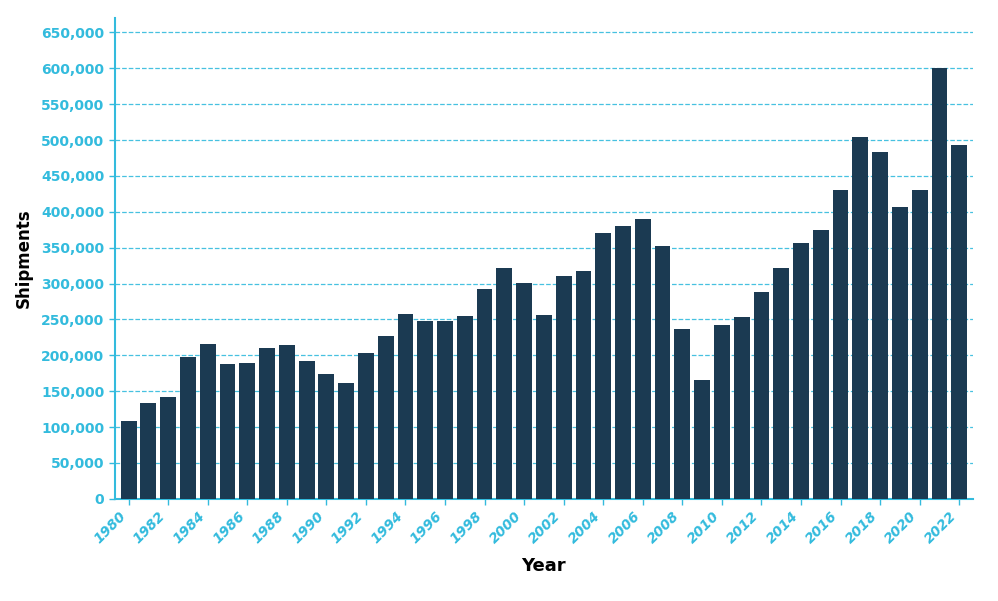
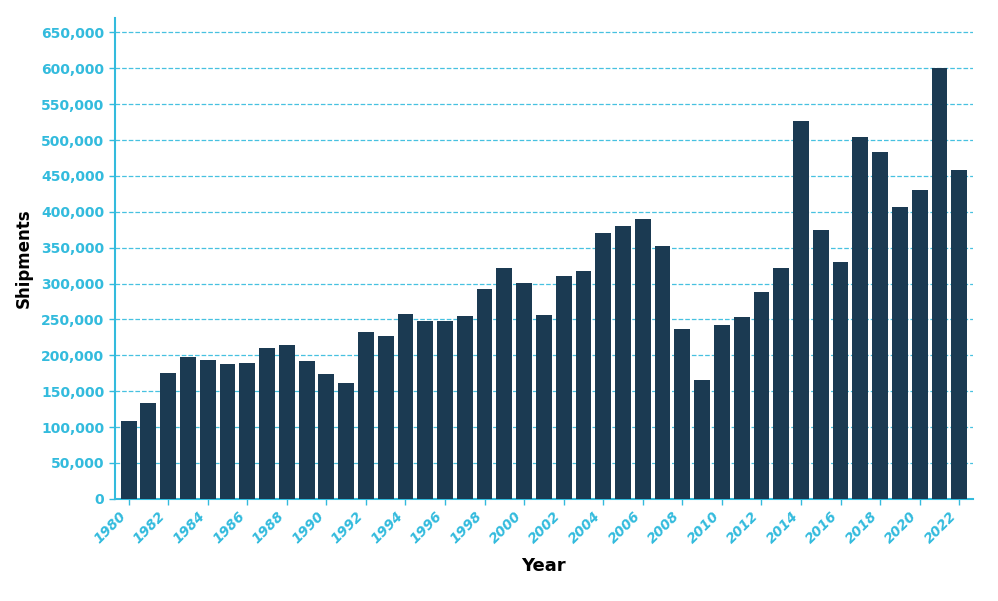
1982: 142,000 -> 176,000
1984: 215,000 -> 194,000
1992: 204,000 -> 232,000
2014: 357,000 -> 526,000
2016: 431,000 -> 330,000
2022: 493,000 -> 458,000
